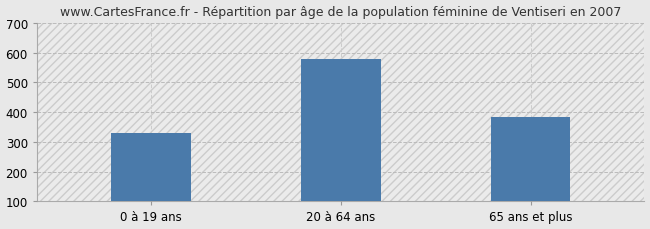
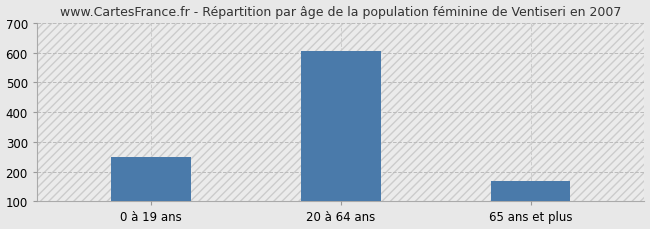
0 à 19 ans: 330 -> 248
20 à 64 ans: 580 -> 604
65 ans et plus: 385 -> 169
